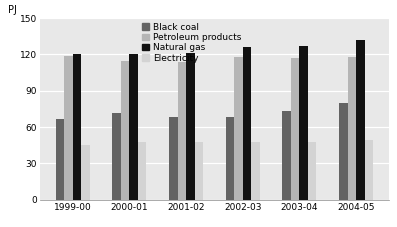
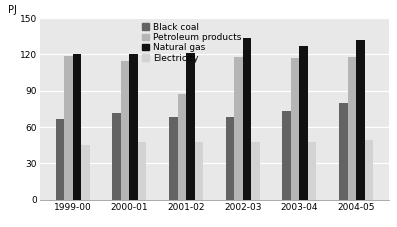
Petroleum products/2001-02: 114 -> 87
Natural gas/2002-03: 126 -> 134
